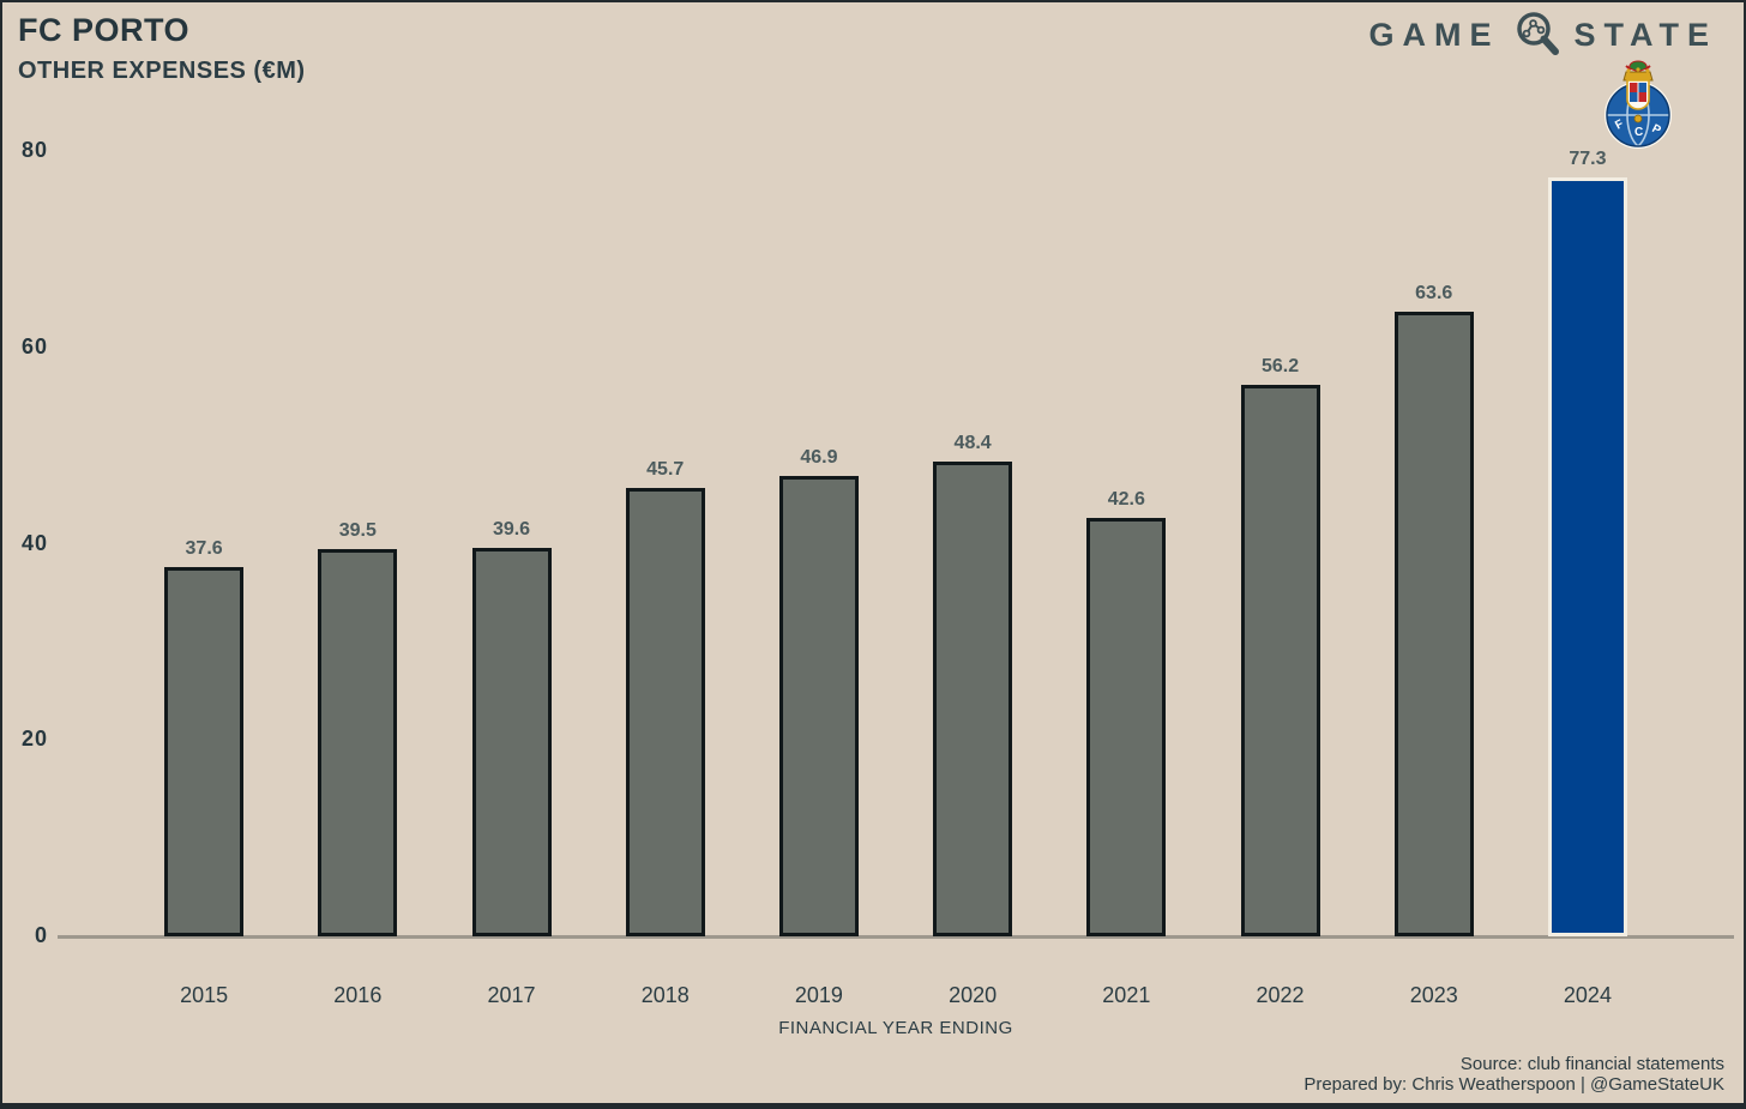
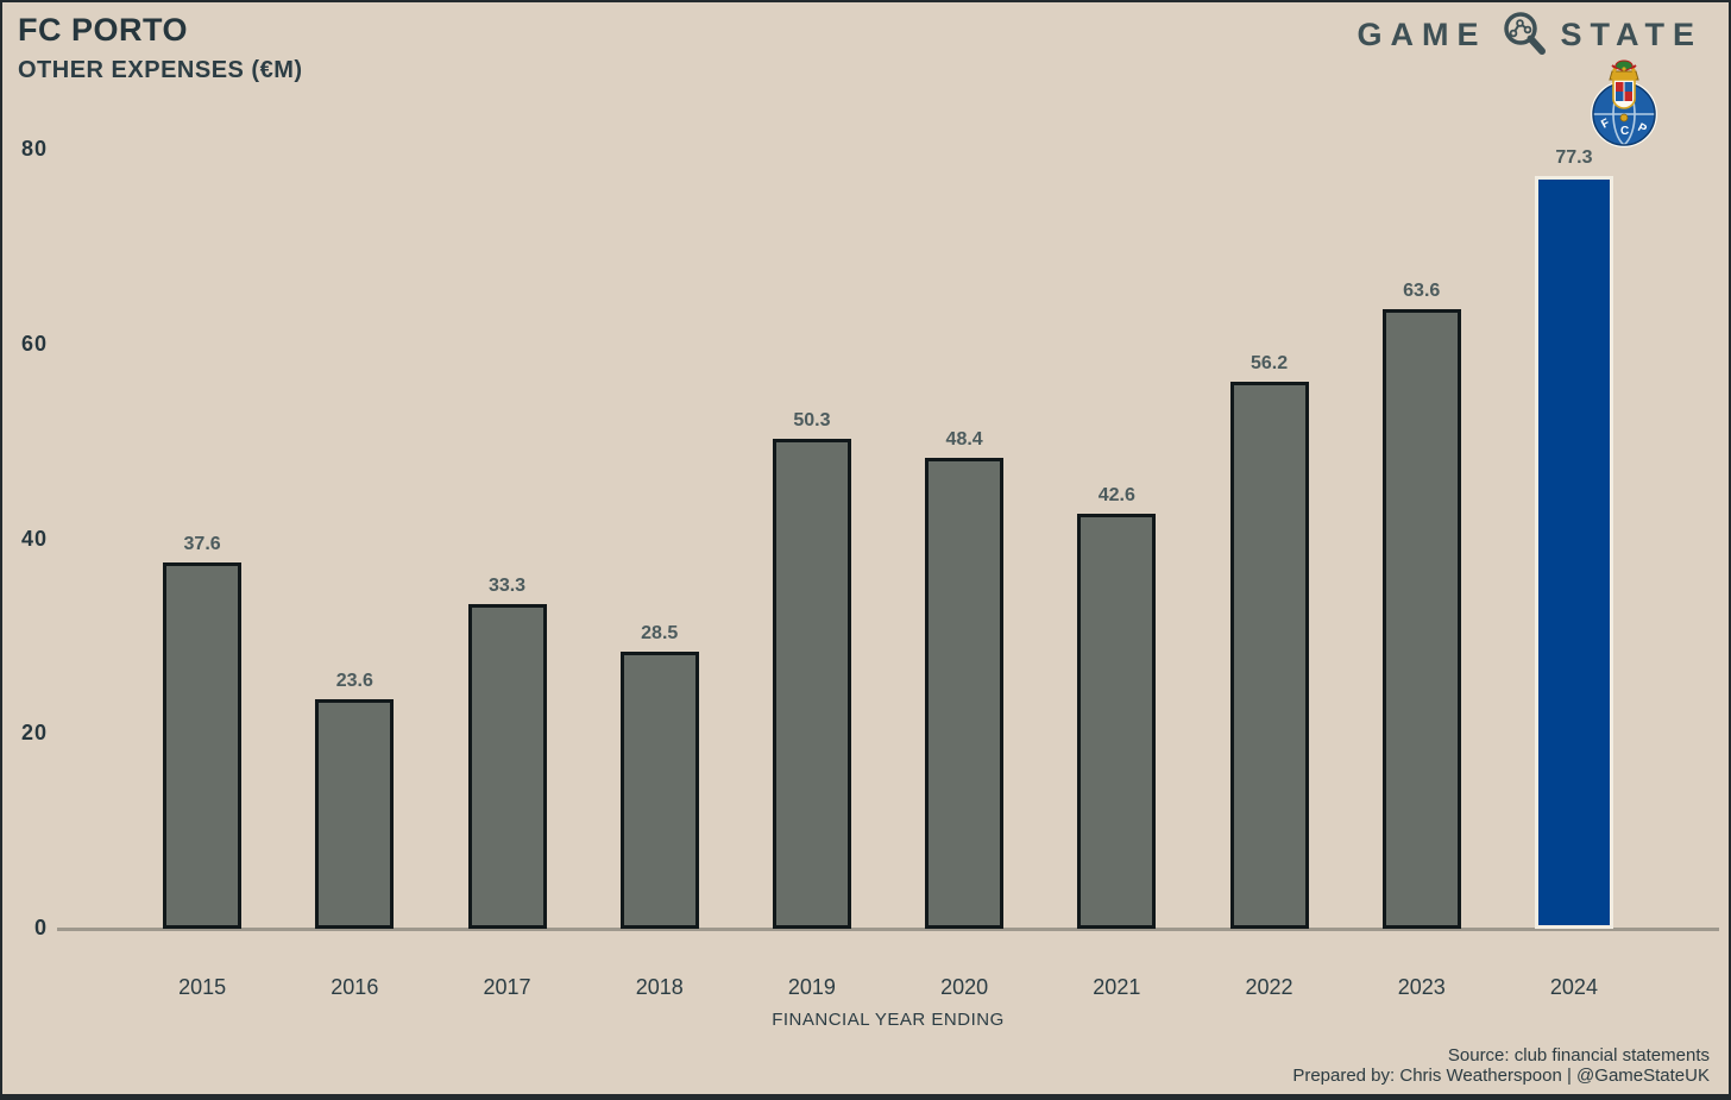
2016: 39.5 -> 23.6
2017: 39.6 -> 33.3
2018: 45.7 -> 28.5
2019: 46.9 -> 50.3
